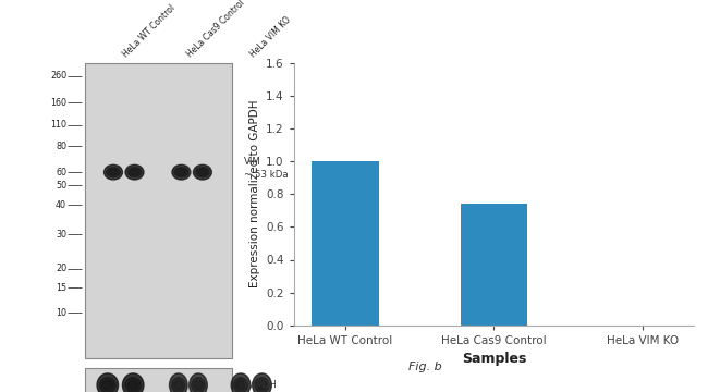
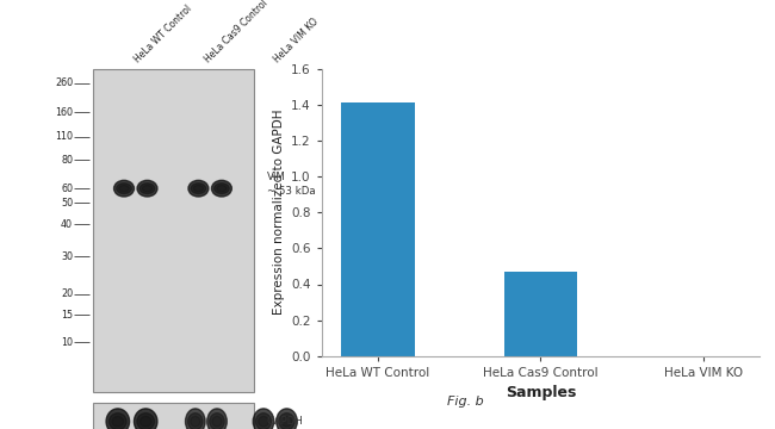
HeLa WT Control: 1.00 -> 1.41
HeLa Cas9 Control: 0.74 -> 0.47
